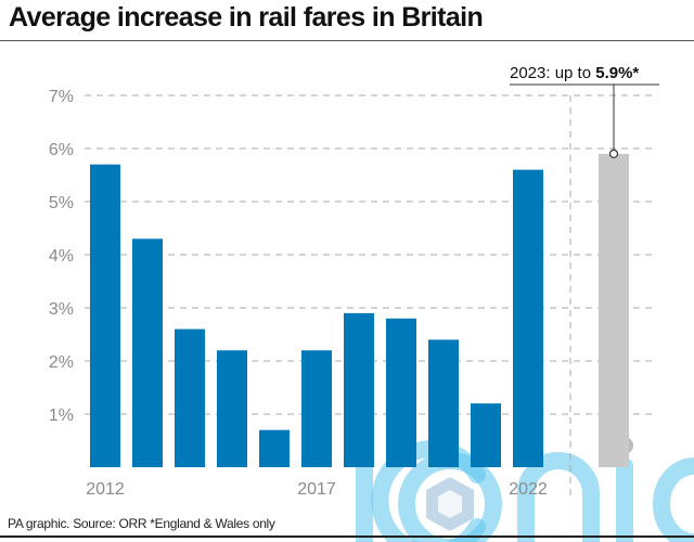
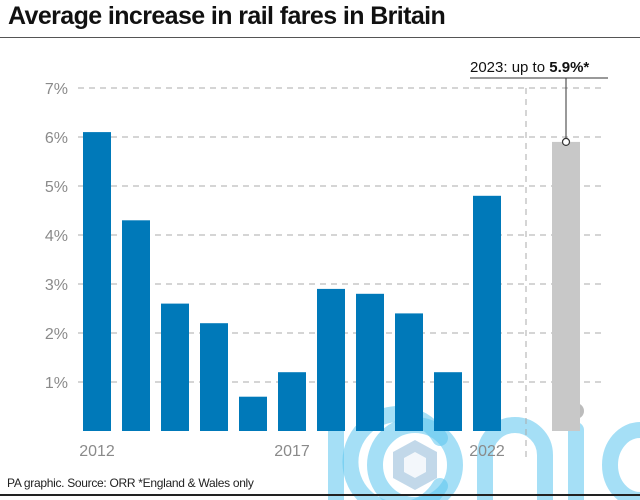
2012: 5.7% -> 6.1%
2017: 2.2% -> 1.2%
2022: 5.6% -> 4.8%
